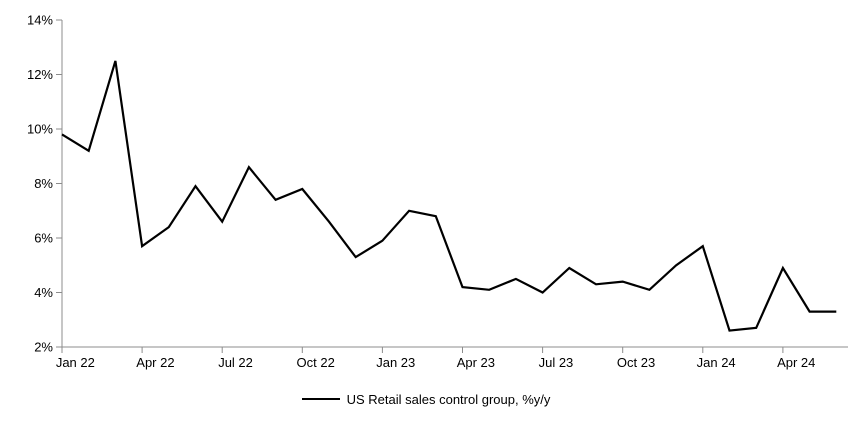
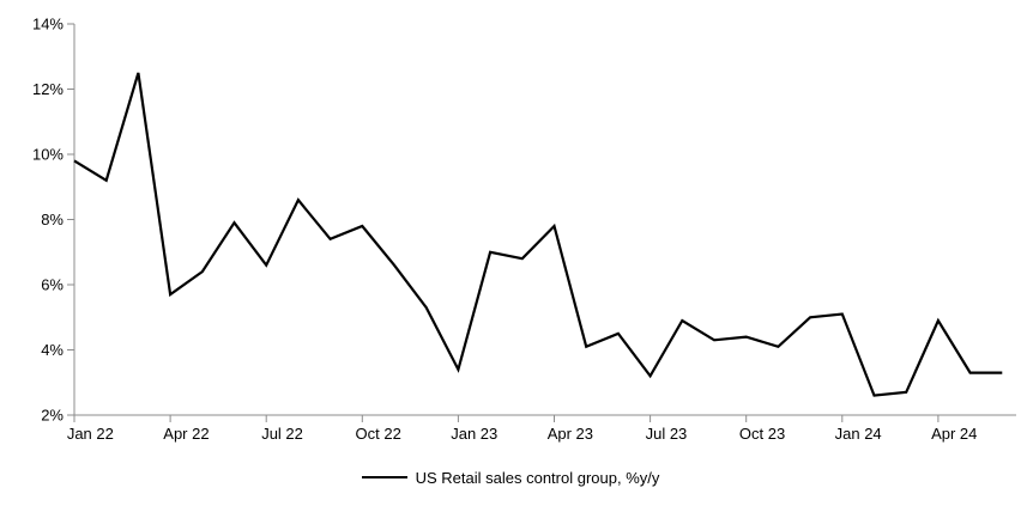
Jan 23: 5.9% -> 3.4%
Apr 23: 4.2% -> 7.8%
Jul 23: 4.0% -> 3.2%
Jan 24: 5.7% -> 5.1%
